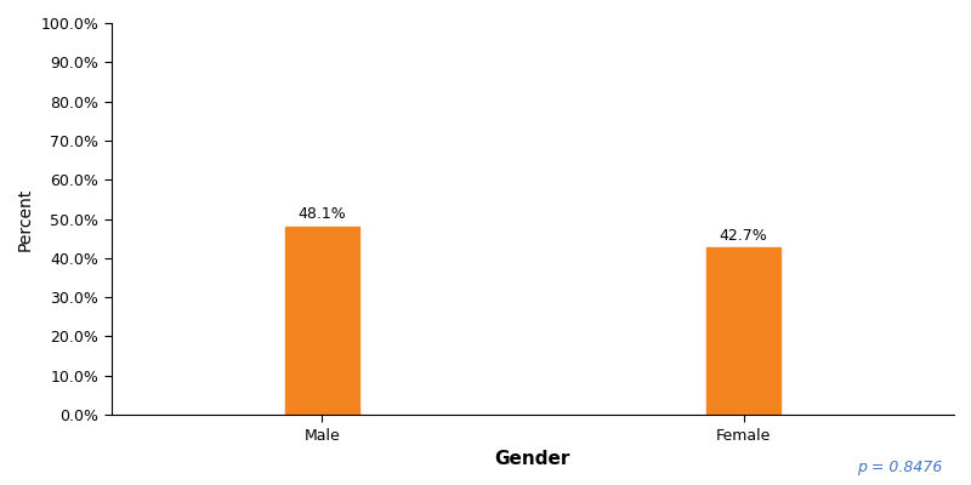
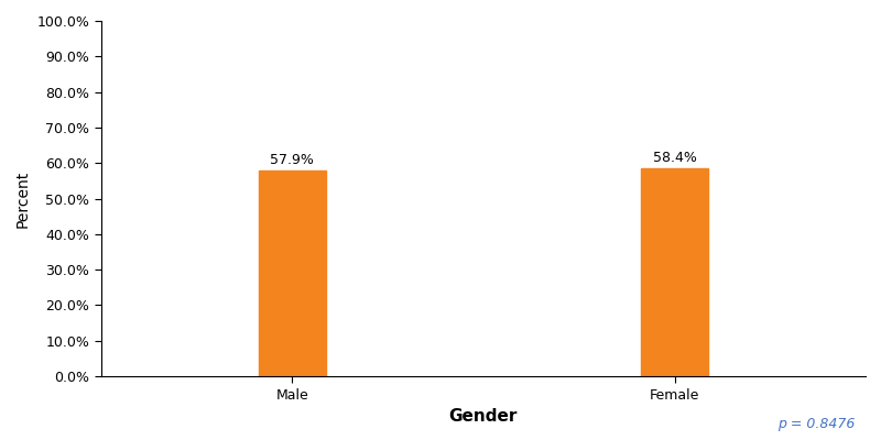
Male: 48.1% -> 57.9%
Female: 42.7% -> 58.4%
